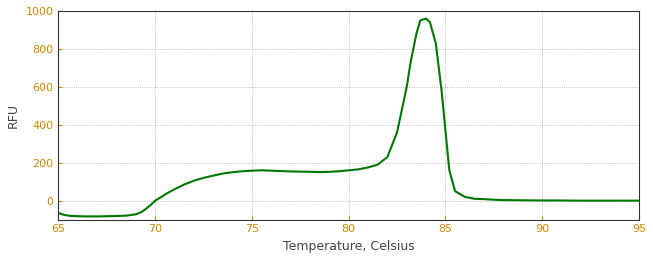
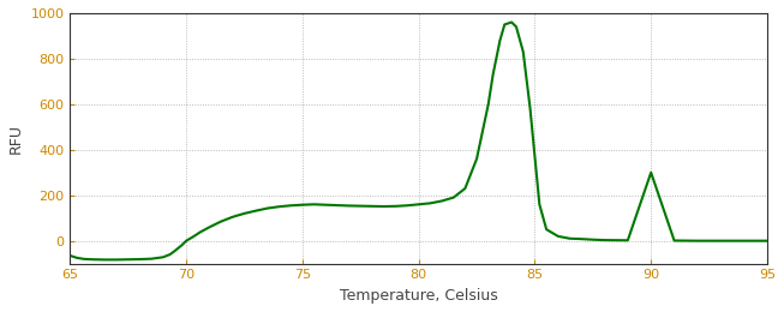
90: 0 -> 300
